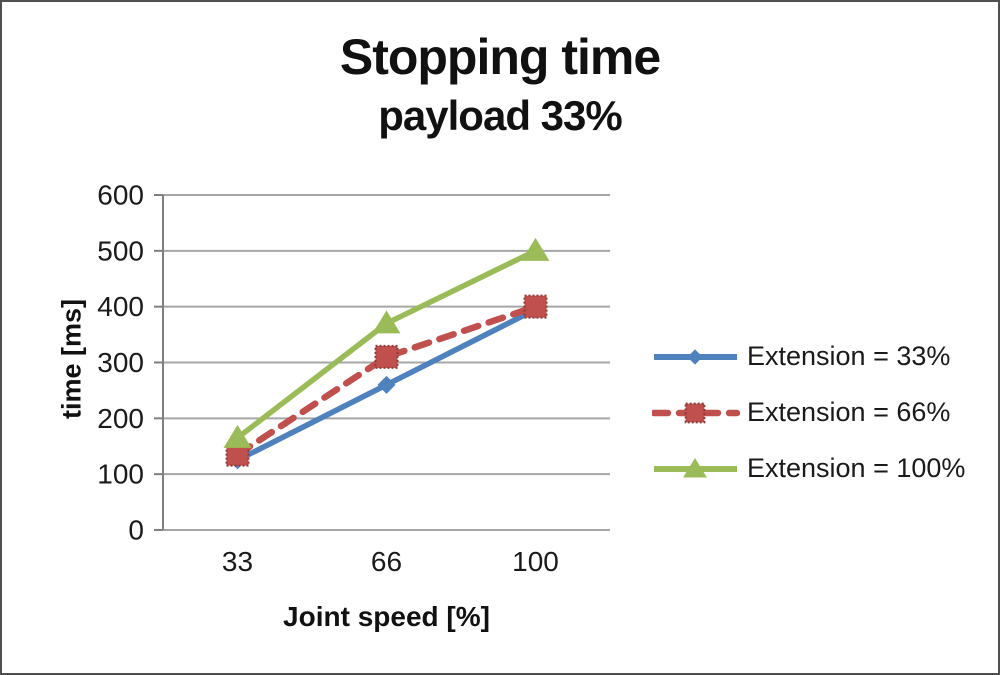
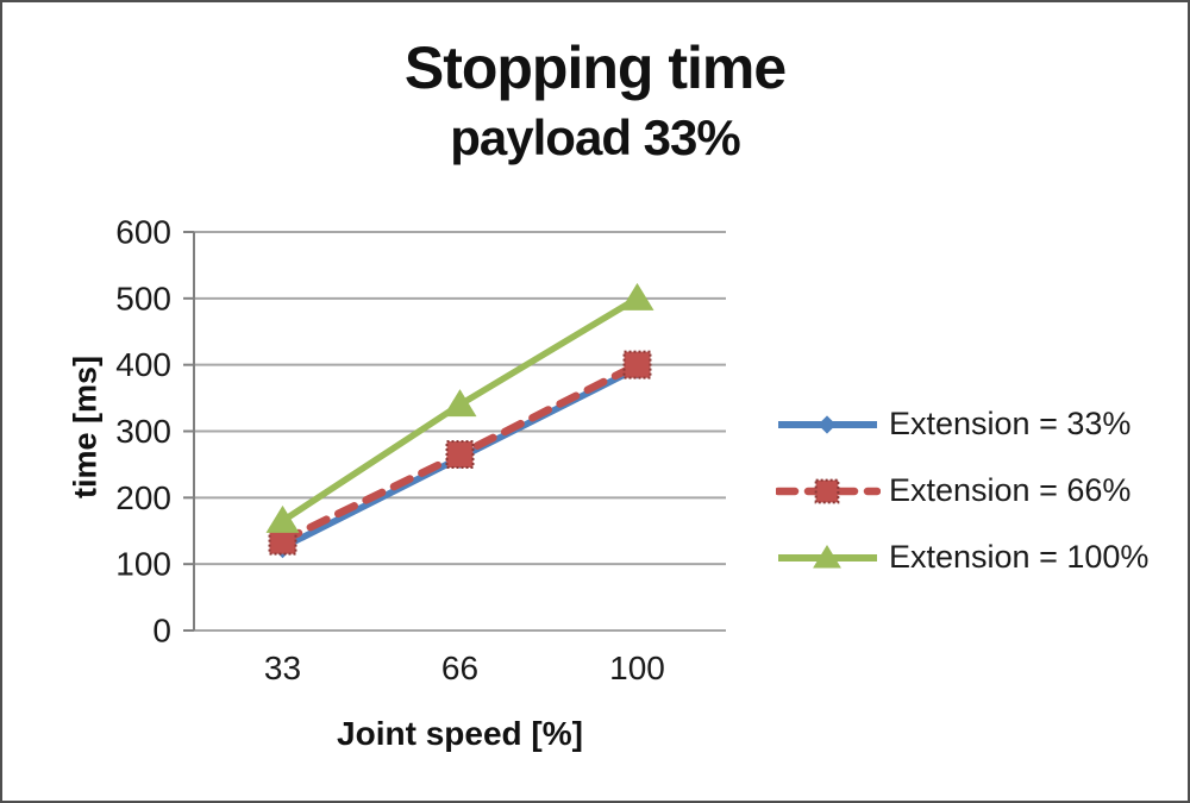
Extension = 66%/66: 310 -> 260
Extension = 100%/66: 370 -> 340
